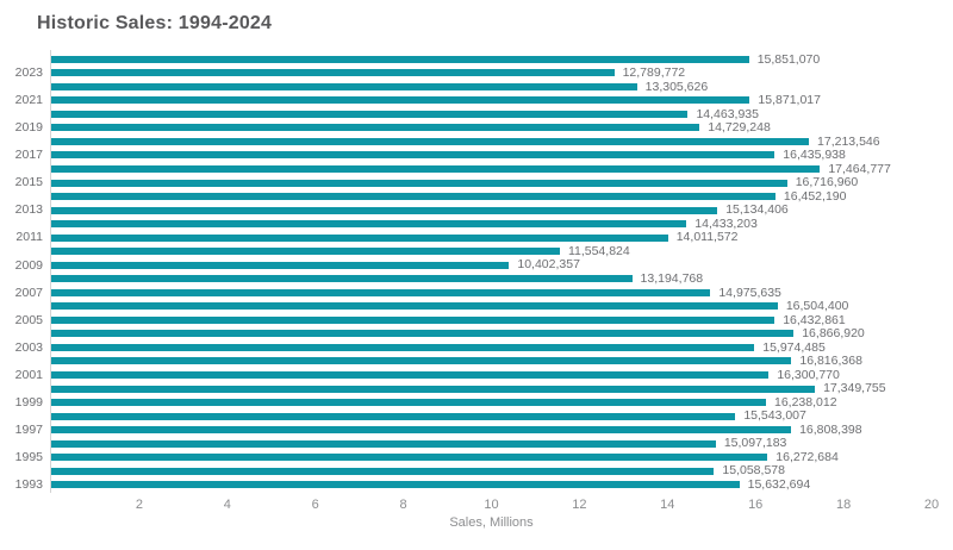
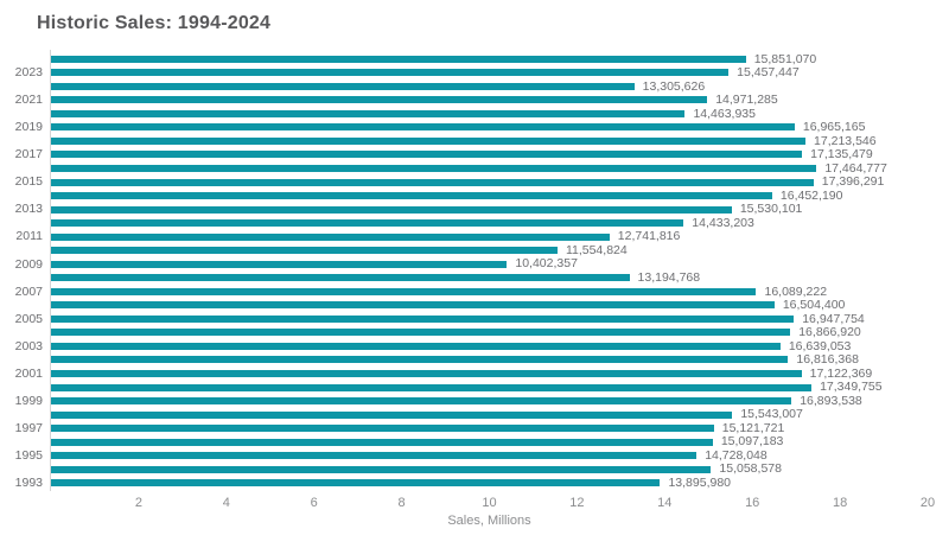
2023: 12,789,772 -> 15,457,447
2021: 15,871,017 -> 14,971,285
2019: 14,729,248 -> 16,965,165
2017: 16,435,938 -> 17,135,479
2015: 16,716,960 -> 17,396,291
2013: 15,134,406 -> 15,530,101
2011: 14,011,572 -> 12,741,816
2007: 14,975,635 -> 16,089,222
2005: 16,432,861 -> 16,947,754
2003: 15,974,485 -> 16,639,053
2001: 16,300,770 -> 17,122,369
1999: 16,238,012 -> 16,893,538
1997: 16,808,398 -> 15,121,721
1995: 16,272,684 -> 14,728,048
1993: 15,632,694 -> 13,895,980
